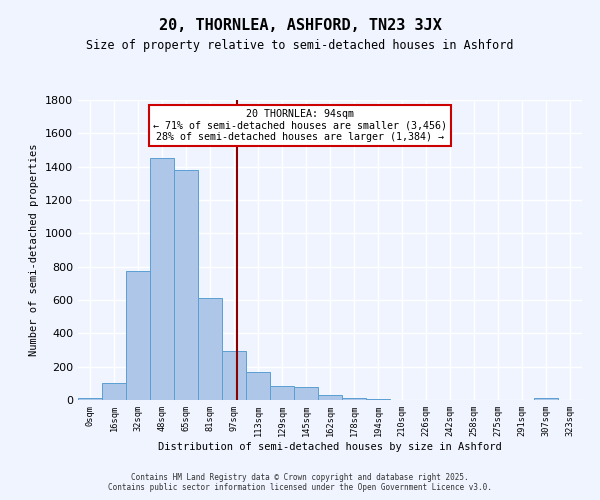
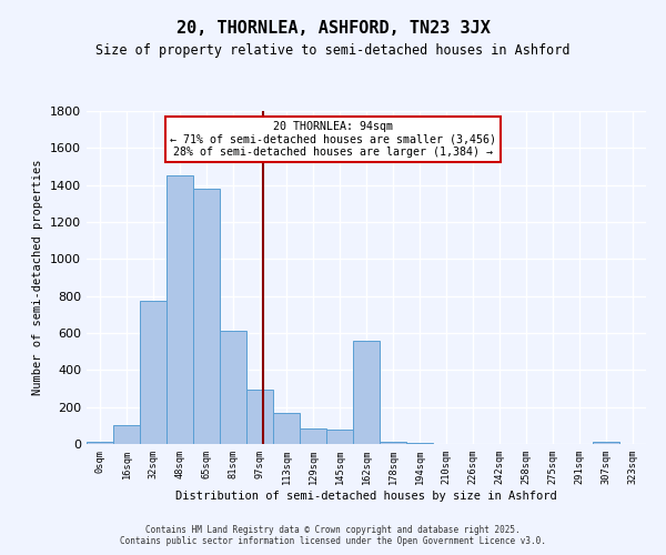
162sqm: 30 -> 560
